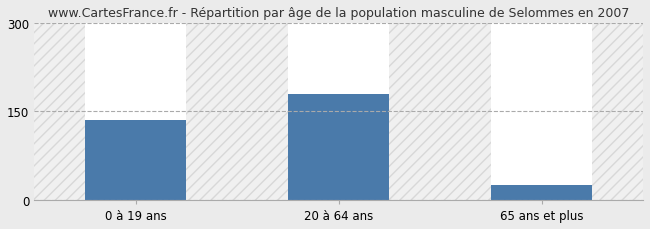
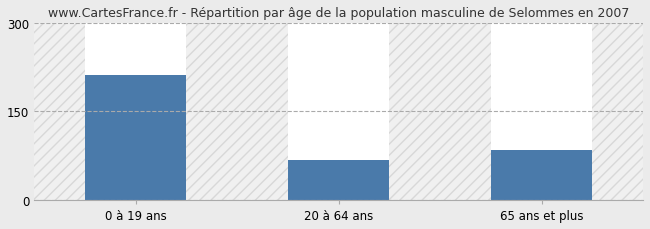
0 à 19 ans: 136 -> 212
20 à 64 ans: 179 -> 68
65 ans et plus: 25 -> 84
